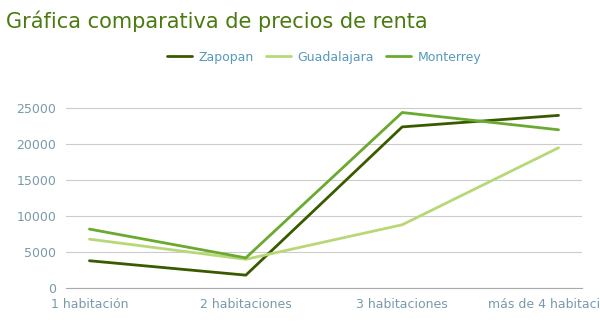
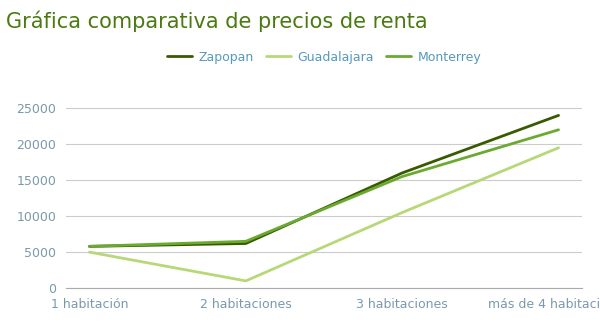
Zapopan/1 habitación: 3800 -> 5800
Guadalajara/1 habitación: 6800 -> 5000
Monterrey/1 habitación: 8200 -> 5800
Zapopan/2 habitaciones: 1800 -> 6200
Guadalajara/2 habitaciones: 4000 -> 1000
Monterrey/2 habitaciones: 4200 -> 6500
Zapopan/3 habitaciones: 22400 -> 16000
Guadalajara/3 habitaciones: 8800 -> 10500
Monterrey/3 habitaciones: 24400 -> 15500
